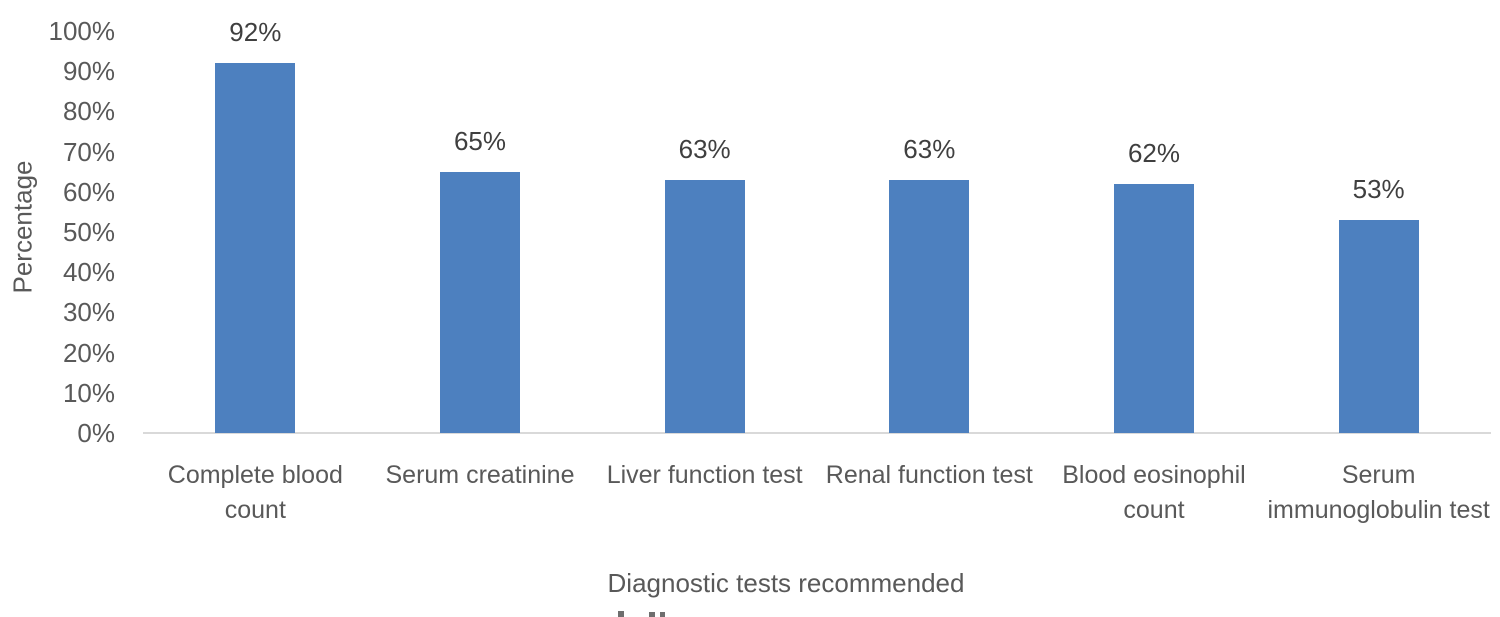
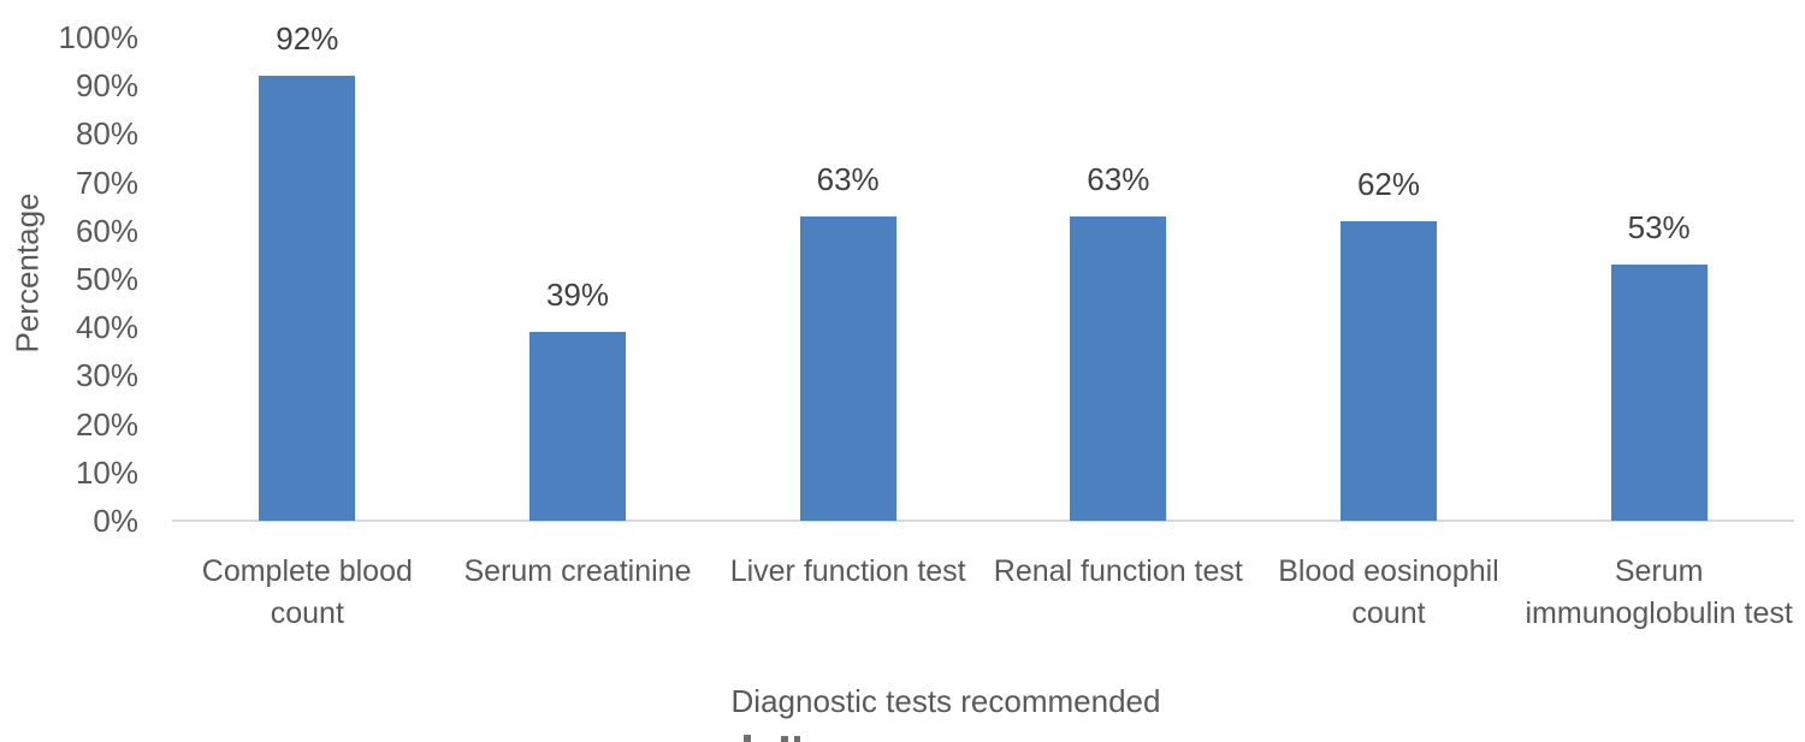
Serum creatinine: 65% -> 39%
